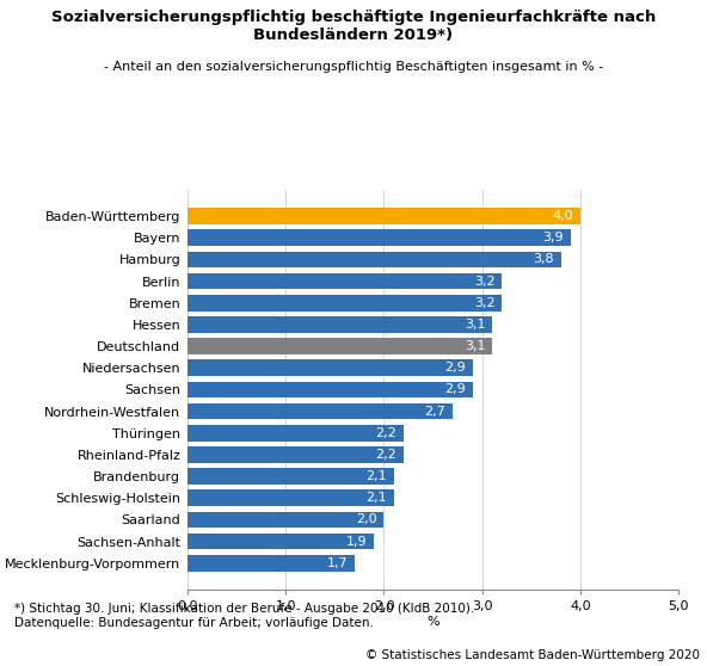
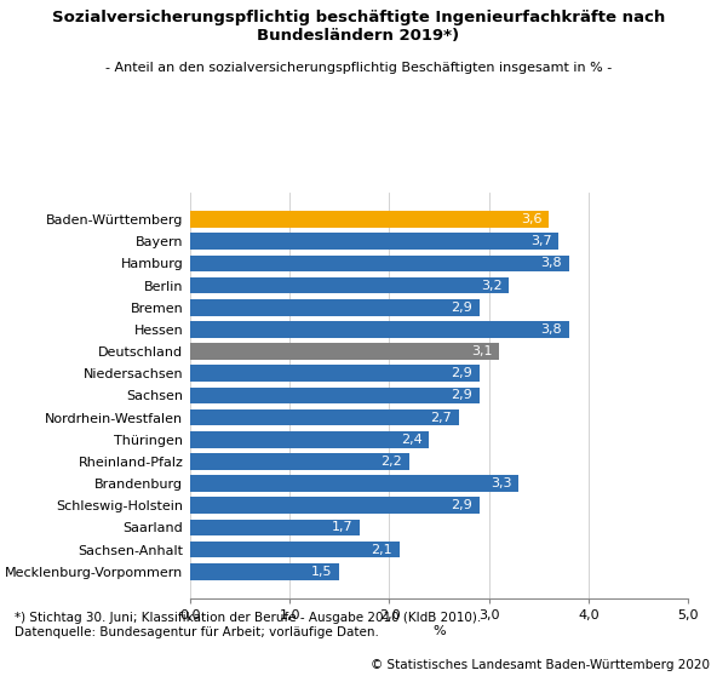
Baden-Württemberg: 4,0 -> 3,6
Bayern: 3,9 -> 3,7
Bremen: 3,2 -> 2,9
Hessen: 3,1 -> 3,8
Thüringen: 2,2 -> 2,4
Brandenburg: 2,1 -> 3,3
Schleswig-Holstein: 2,1 -> 2,9
Saarland: 2,0 -> 1,7
Sachsen-Anhalt: 1,9 -> 2,1
Mecklenburg-Vorpommern: 1,7 -> 1,5
